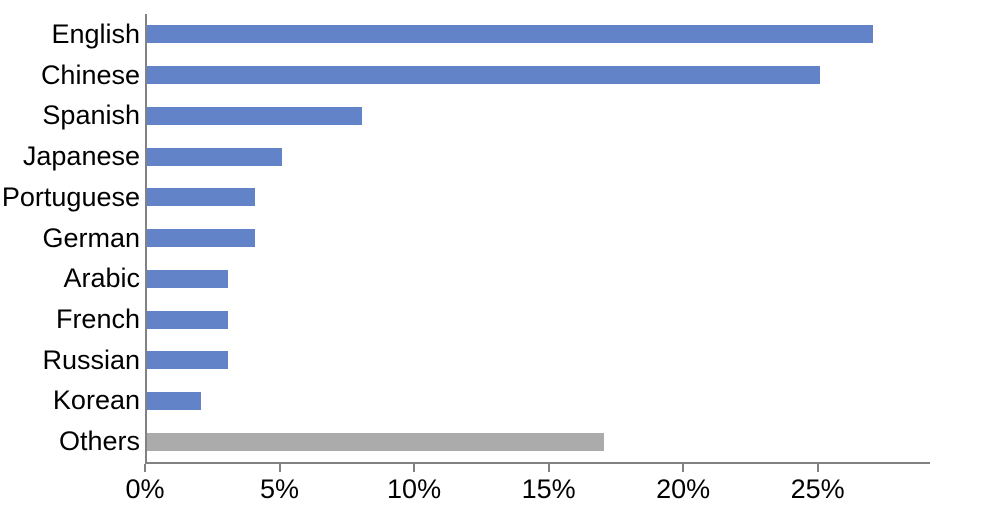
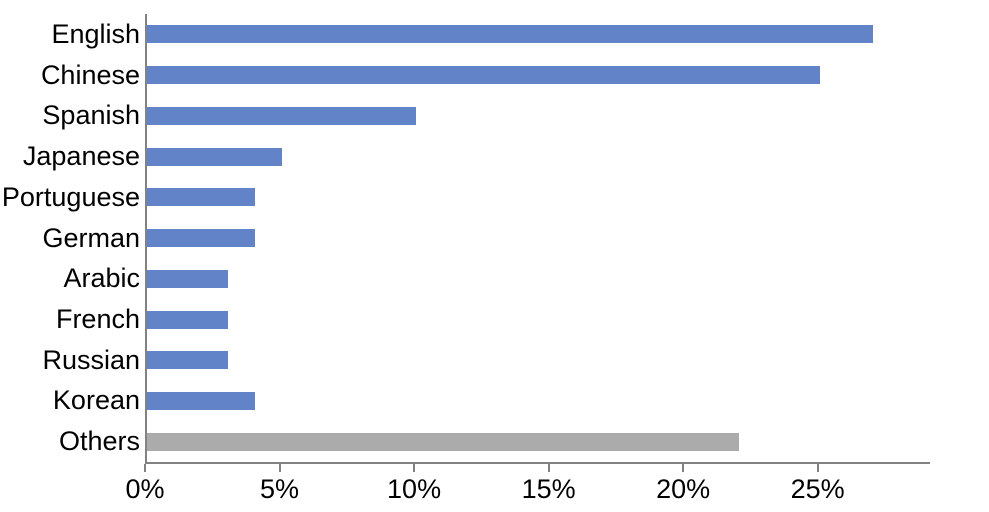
Spanish: 8% -> 10%
Korean: 2% -> 4%
Others: 17% -> 22%
